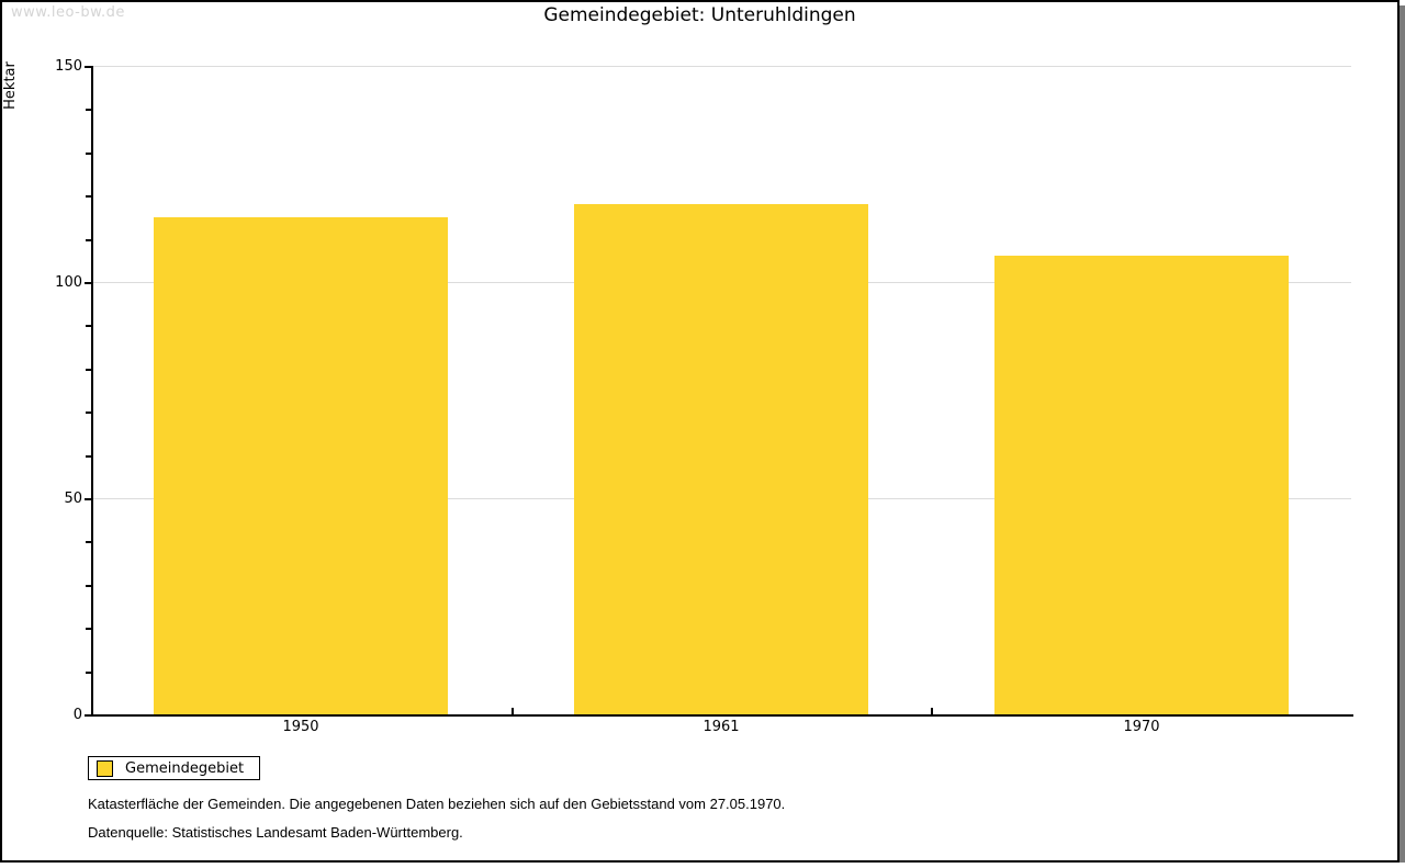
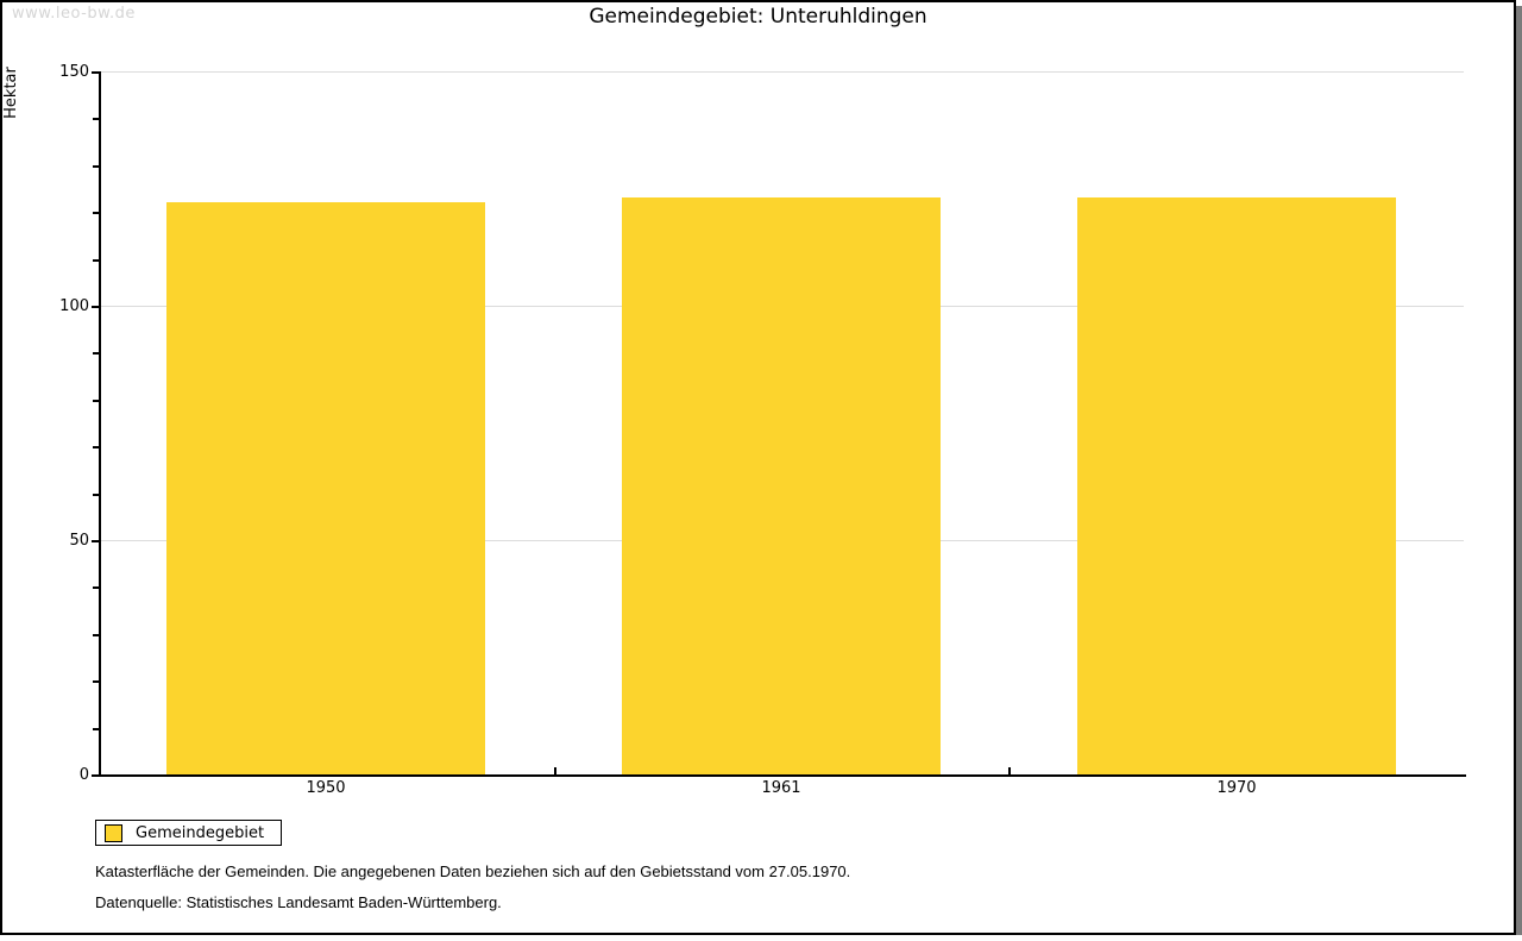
1950: 115 -> 122
1961: 118 -> 123
1970: 106 -> 123
